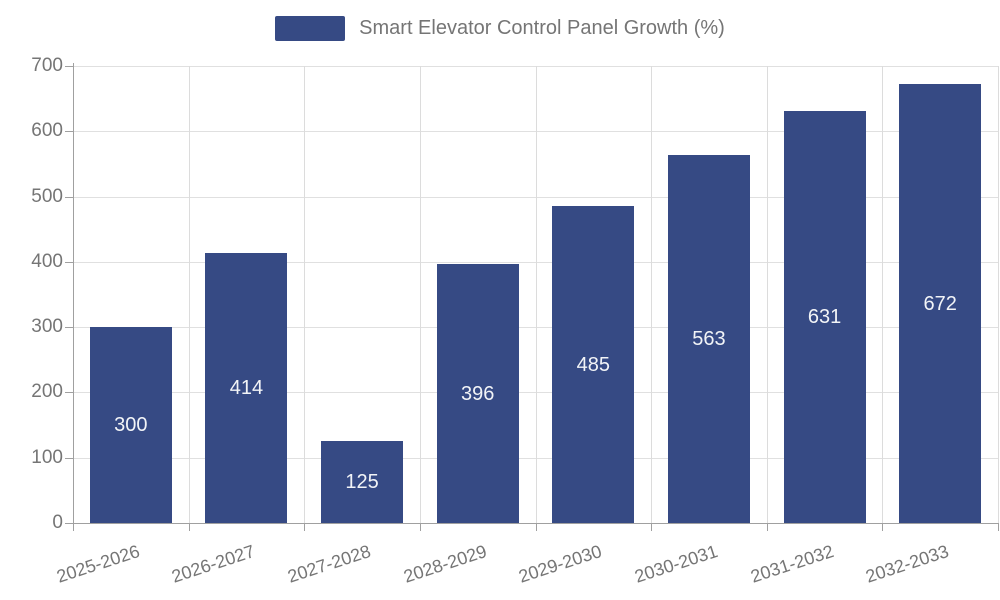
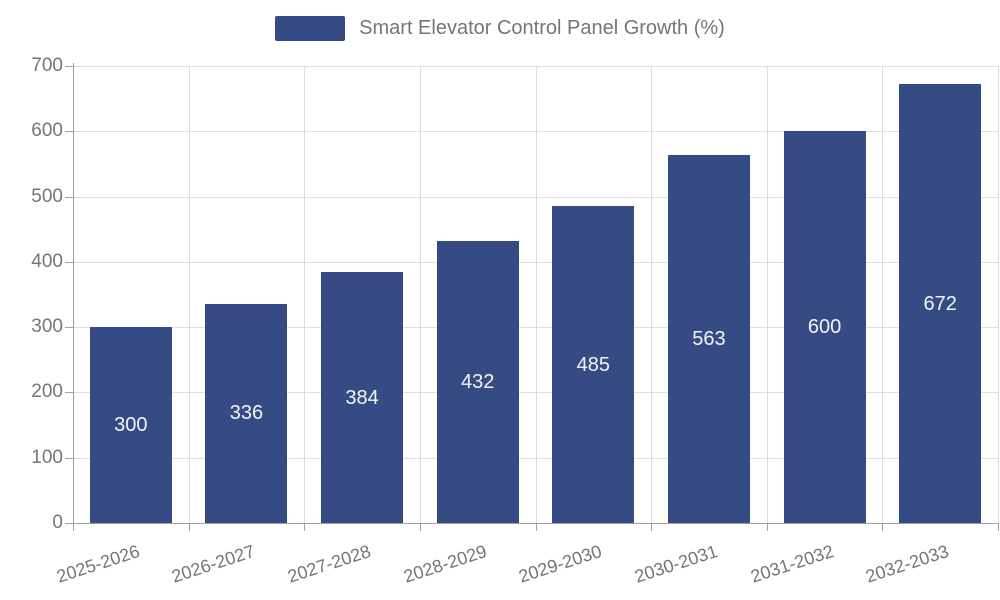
2026-2027: 414 -> 336
2027-2028: 125 -> 384
2028-2029: 396 -> 432
2031-2032: 631 -> 600
